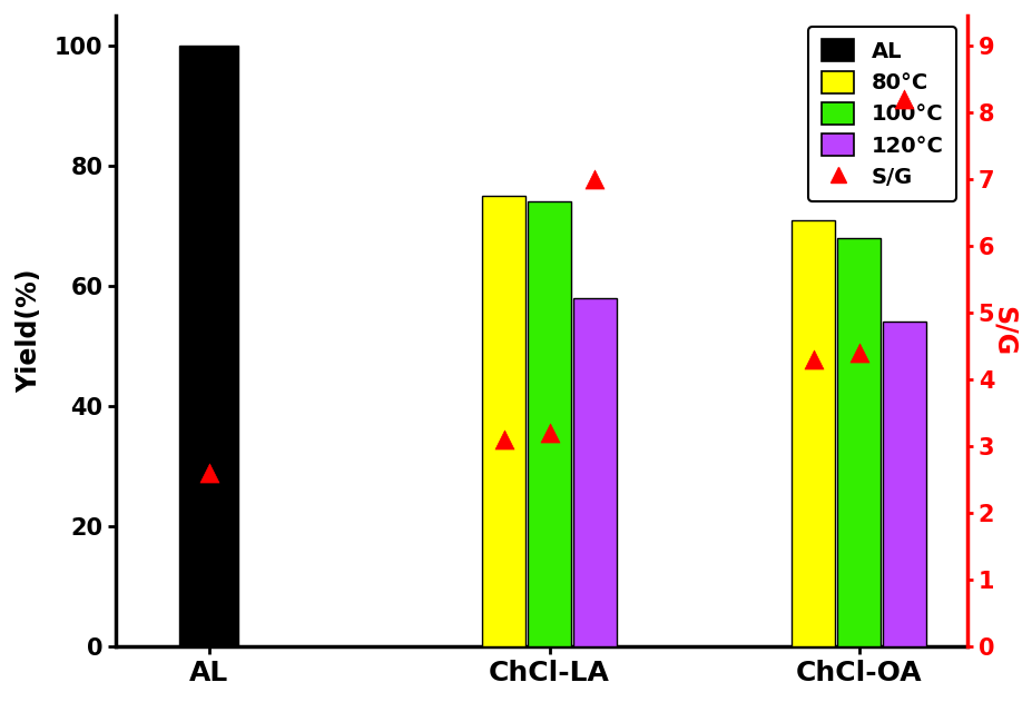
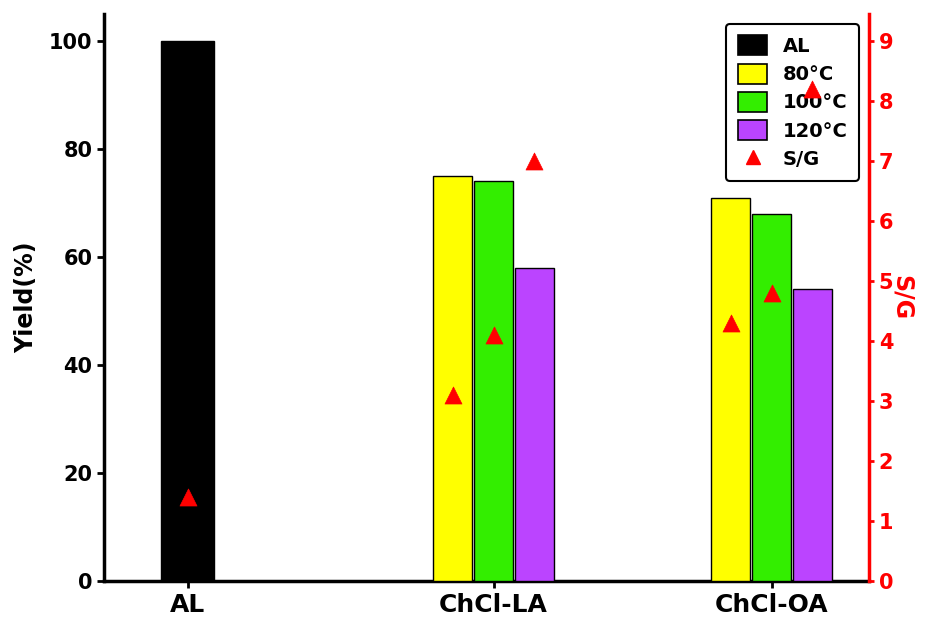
S/G/AL: 2.6 -> 1.4
S/G/ChCl-LA: 3.2 -> 4.1
S/G/ChCl-OA: 4.4 -> 4.8
